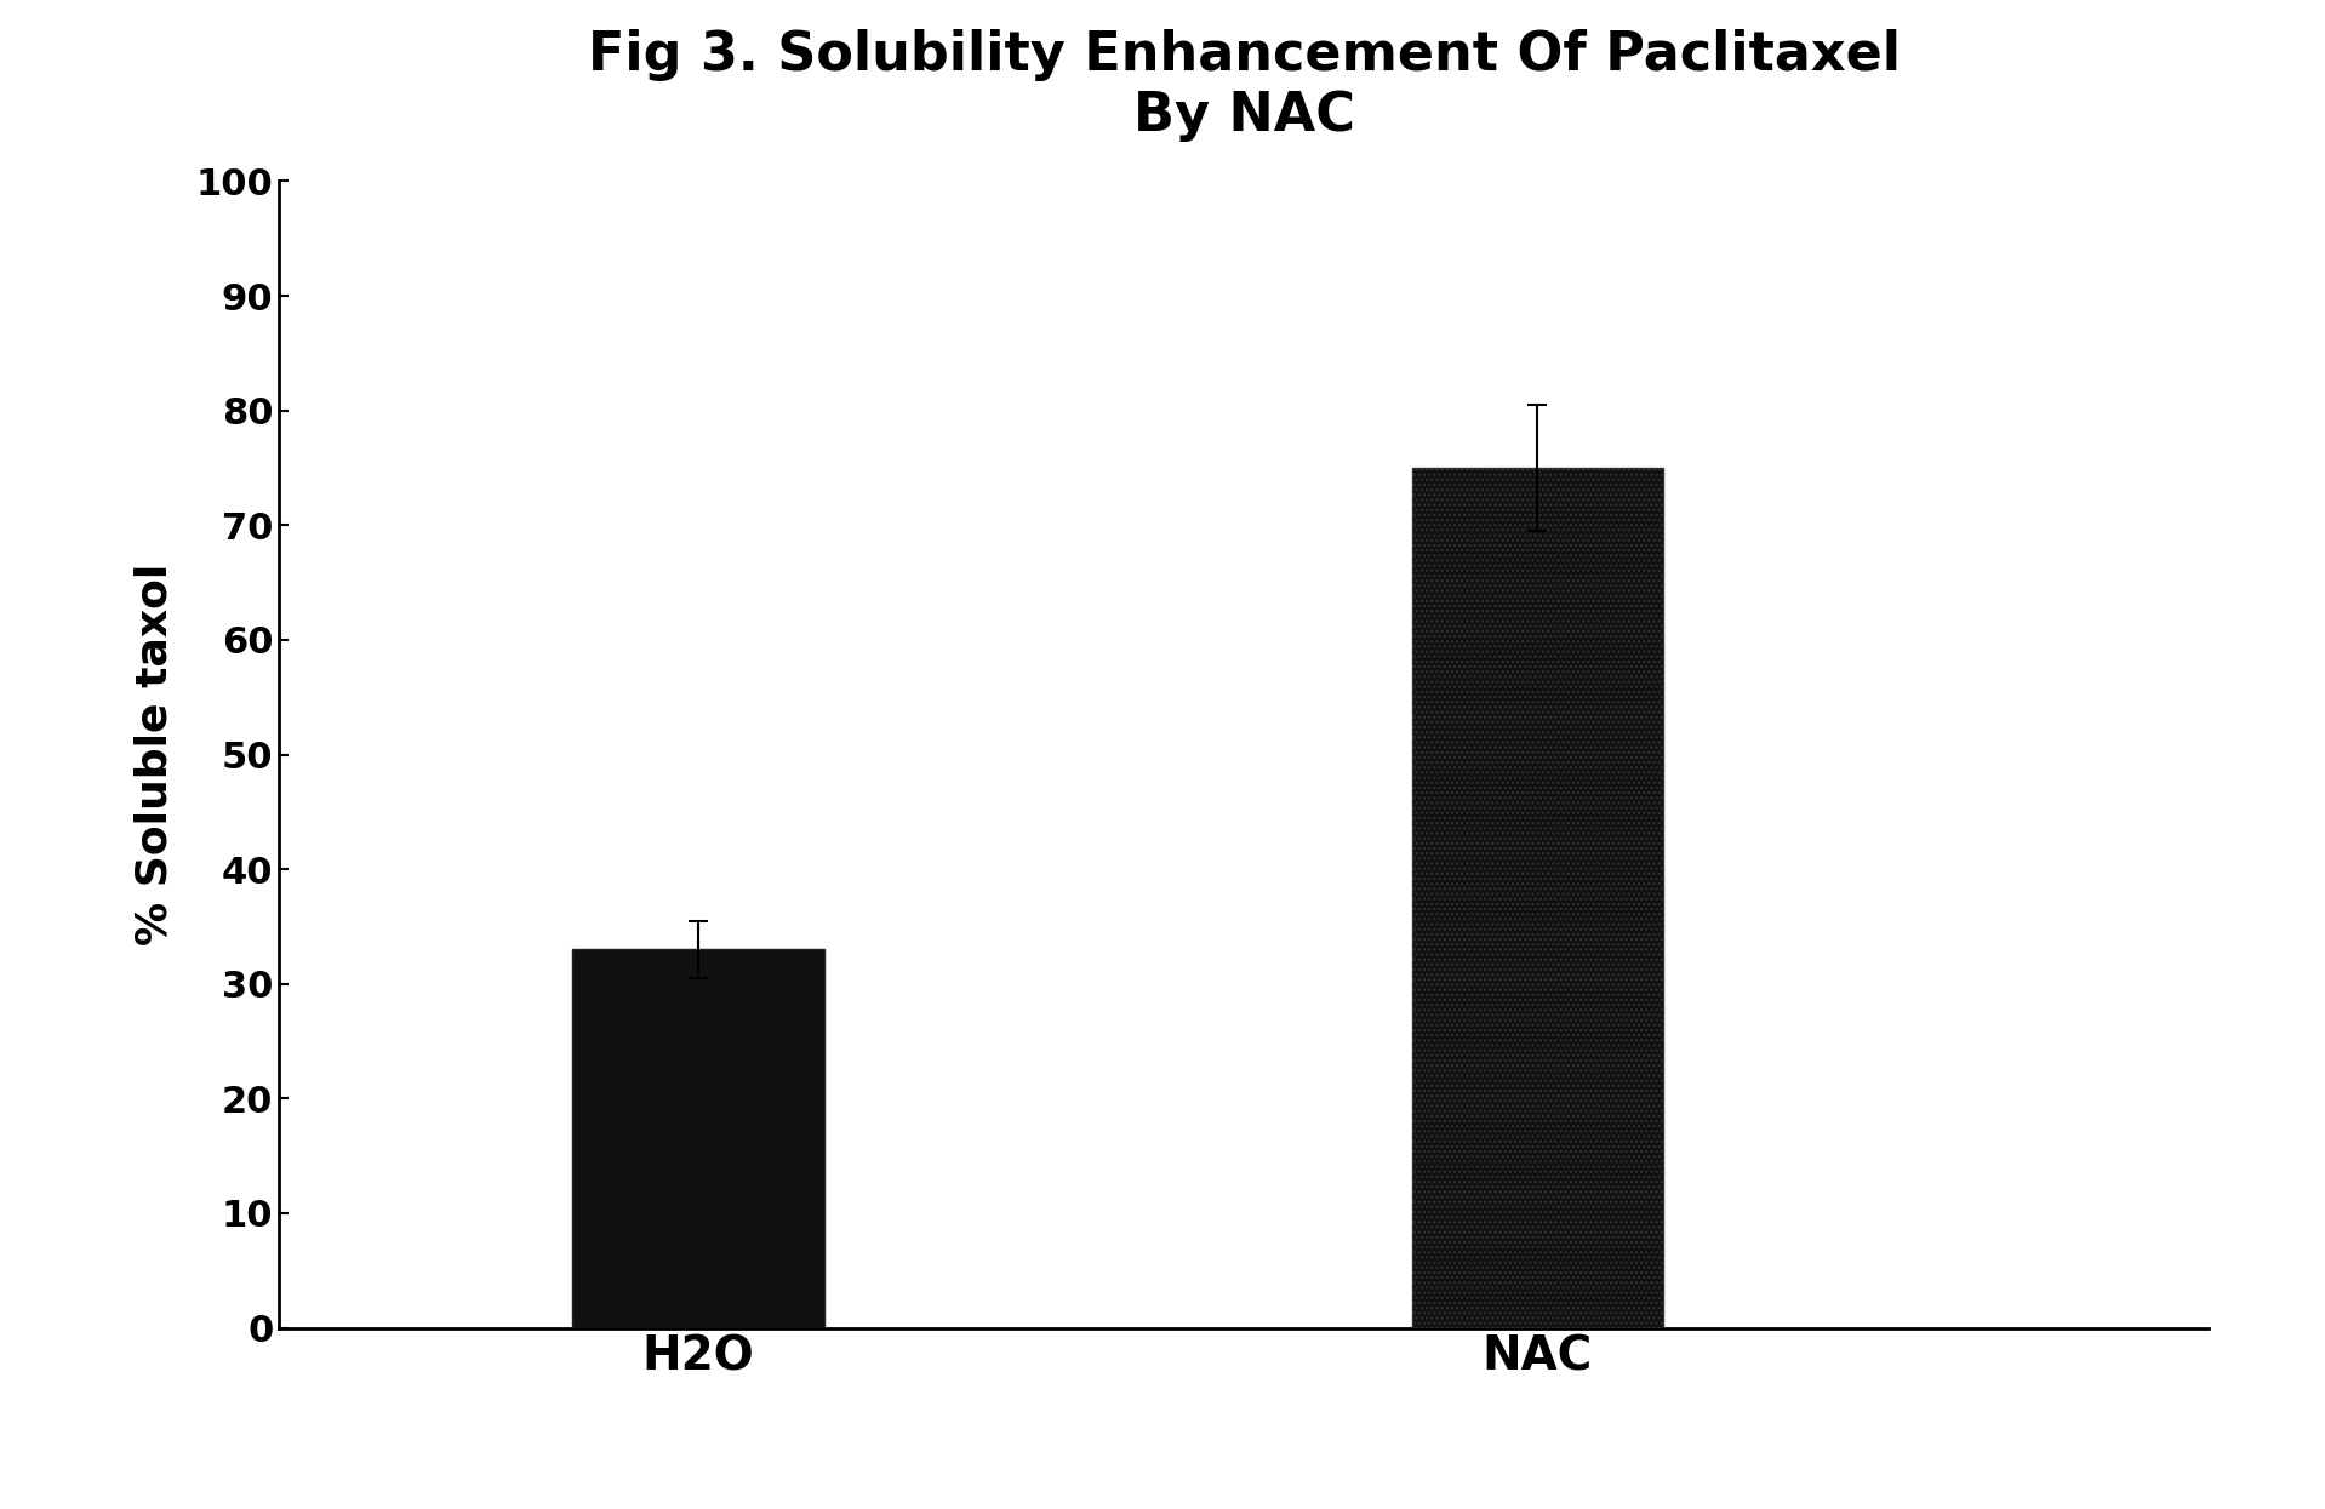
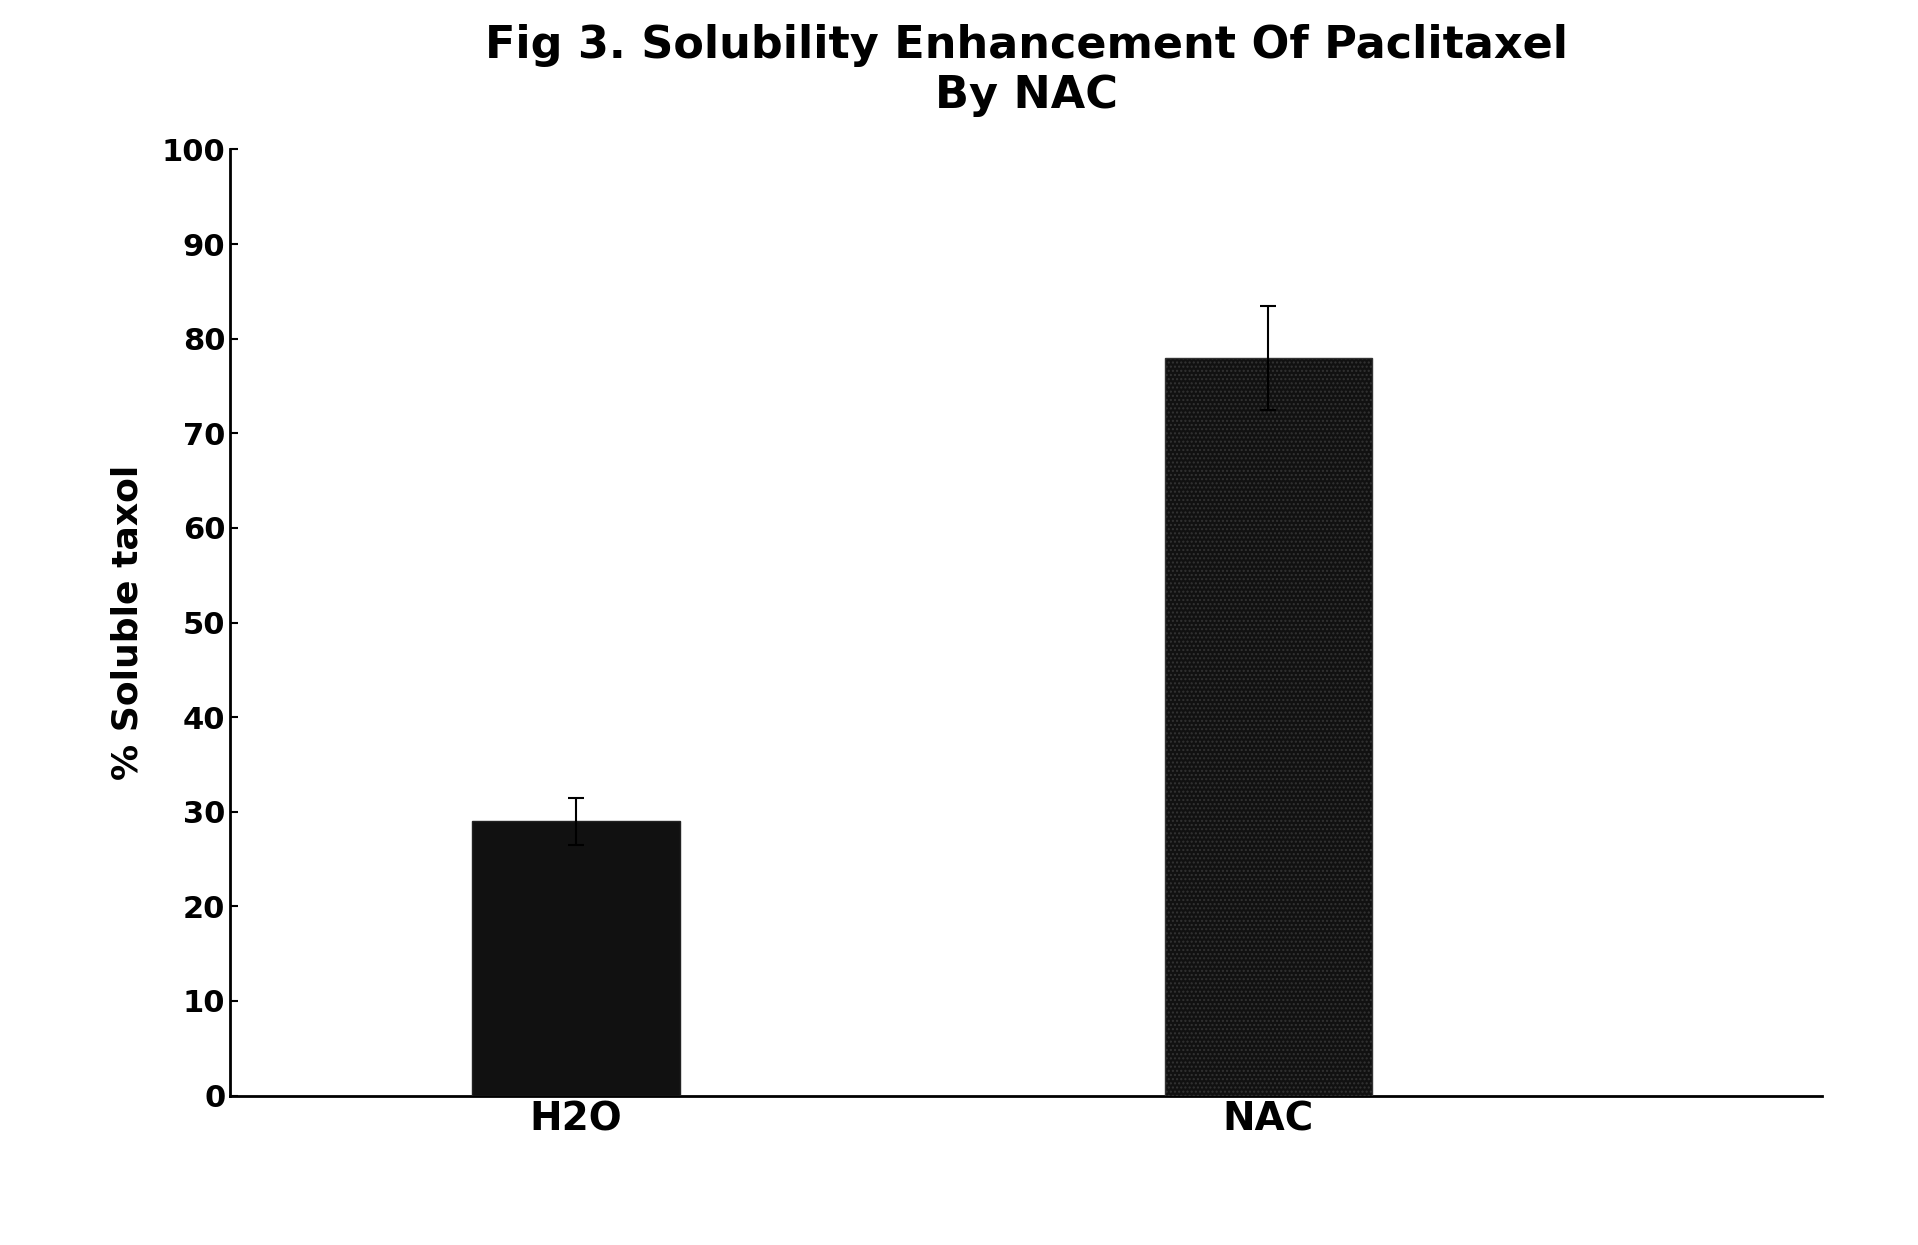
H2O: 33 -> 29
NAC: 75 -> 78
